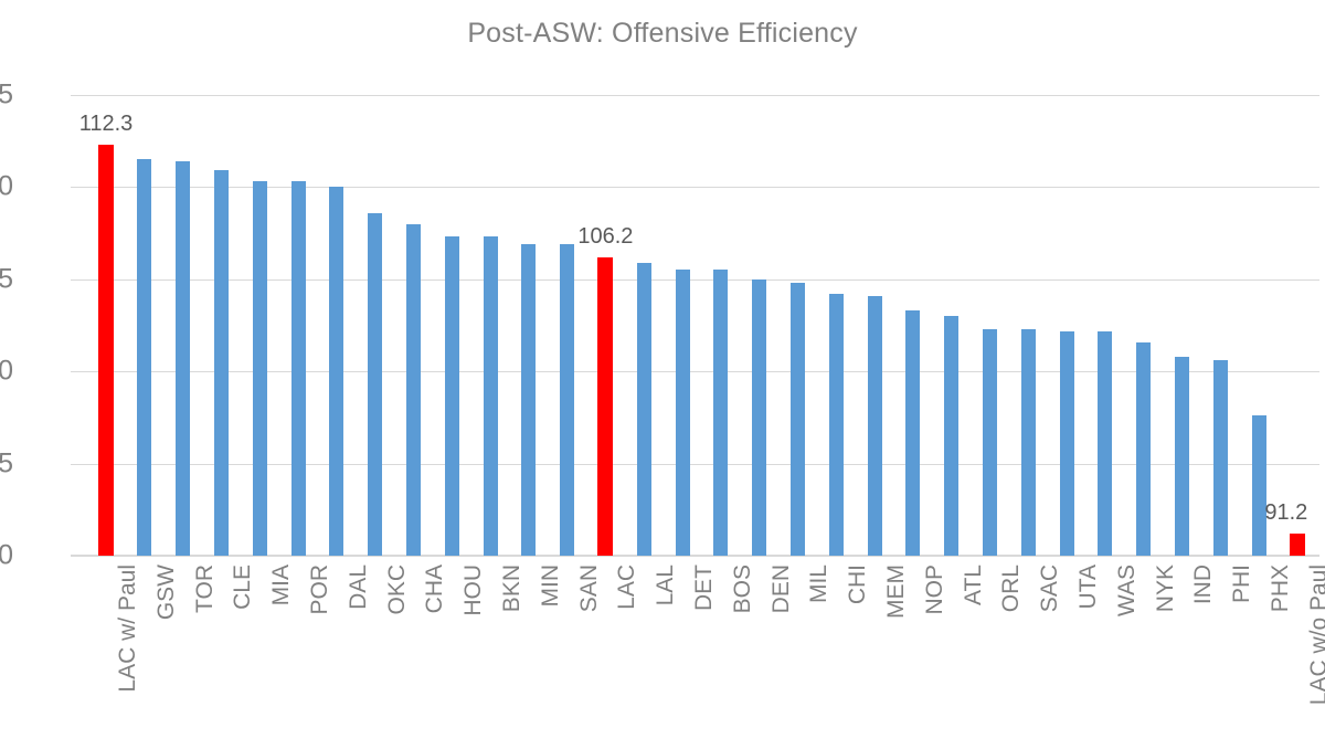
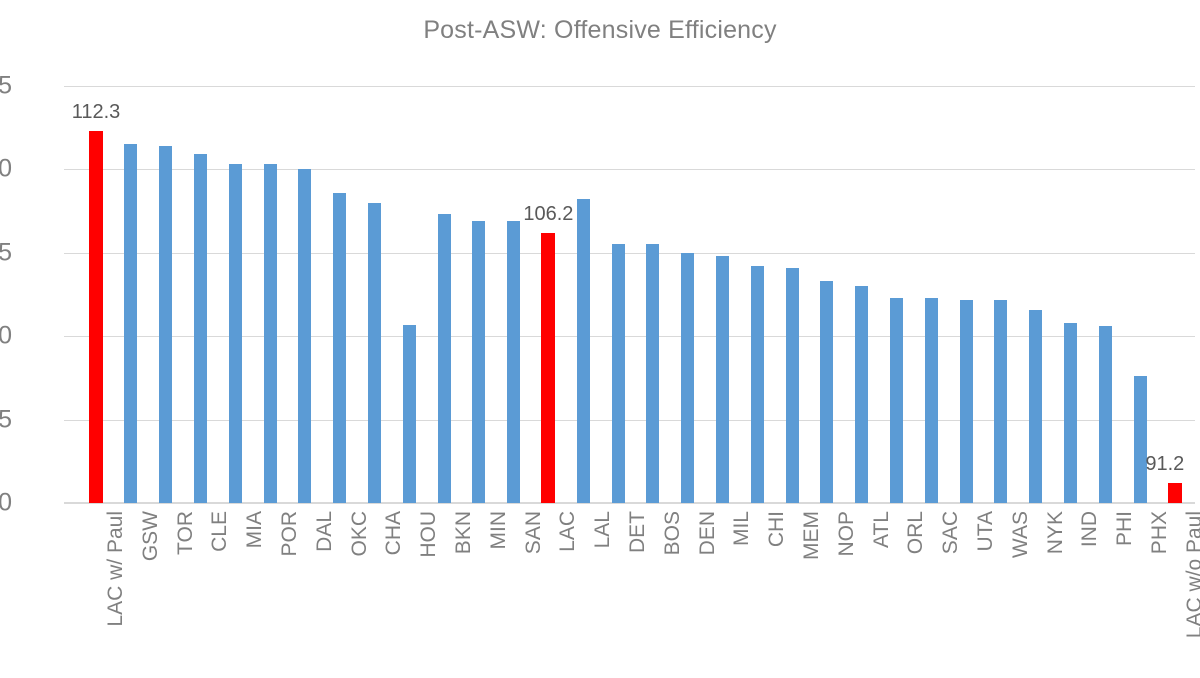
HOU: 107.3 -> 100.7
LAL: 105.9 -> 108.2
